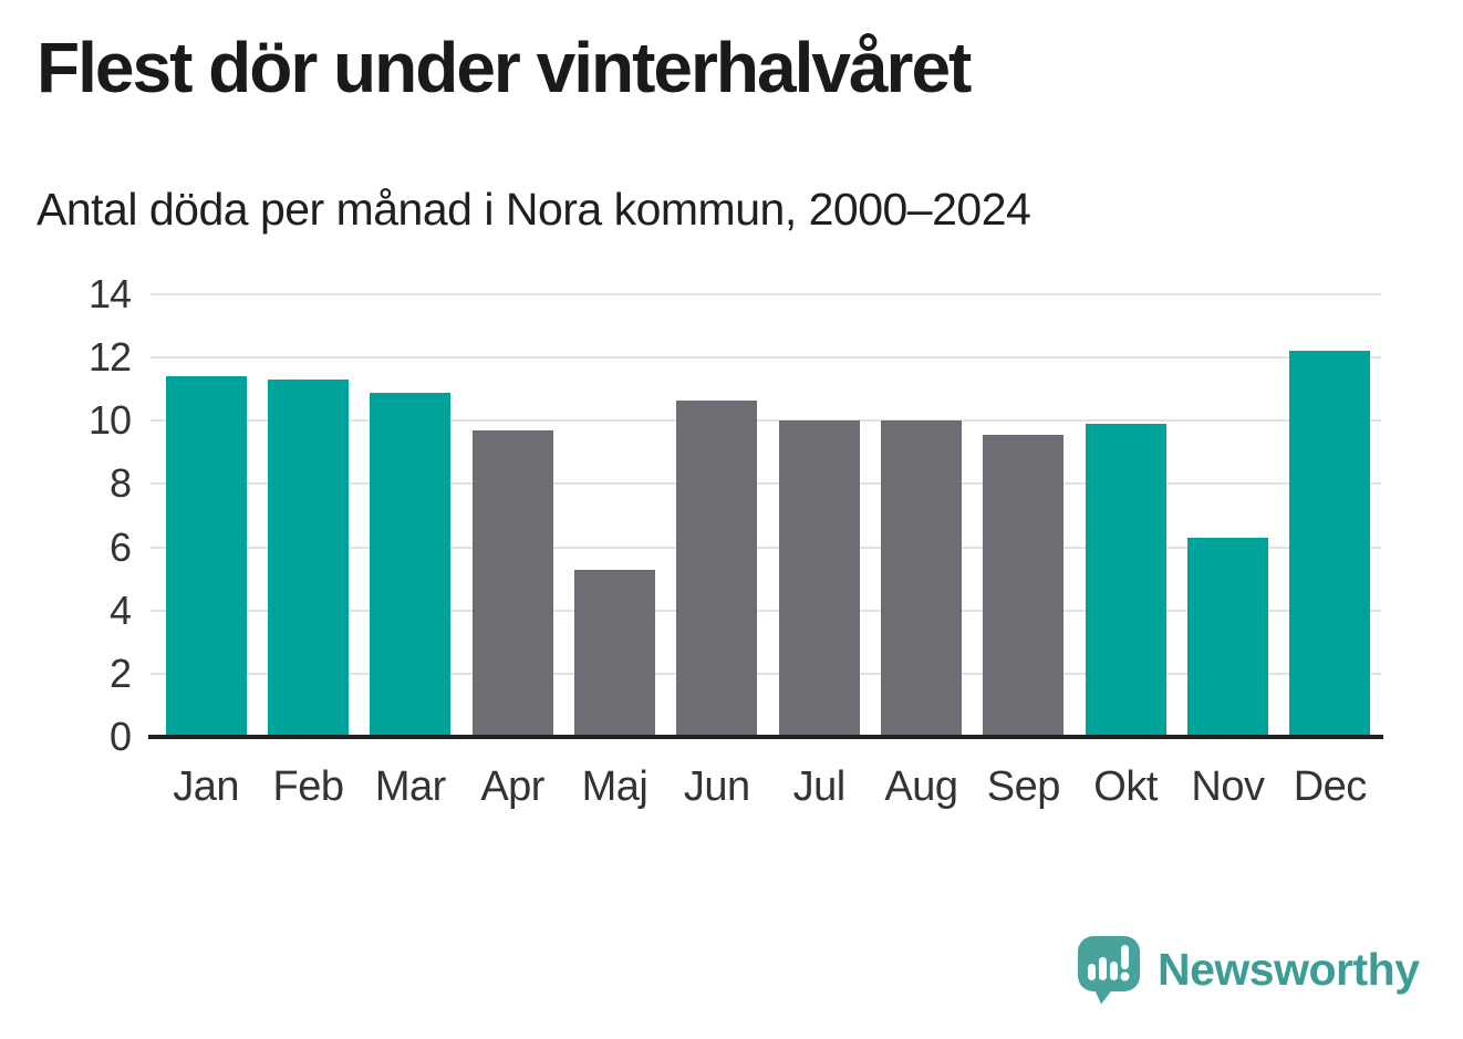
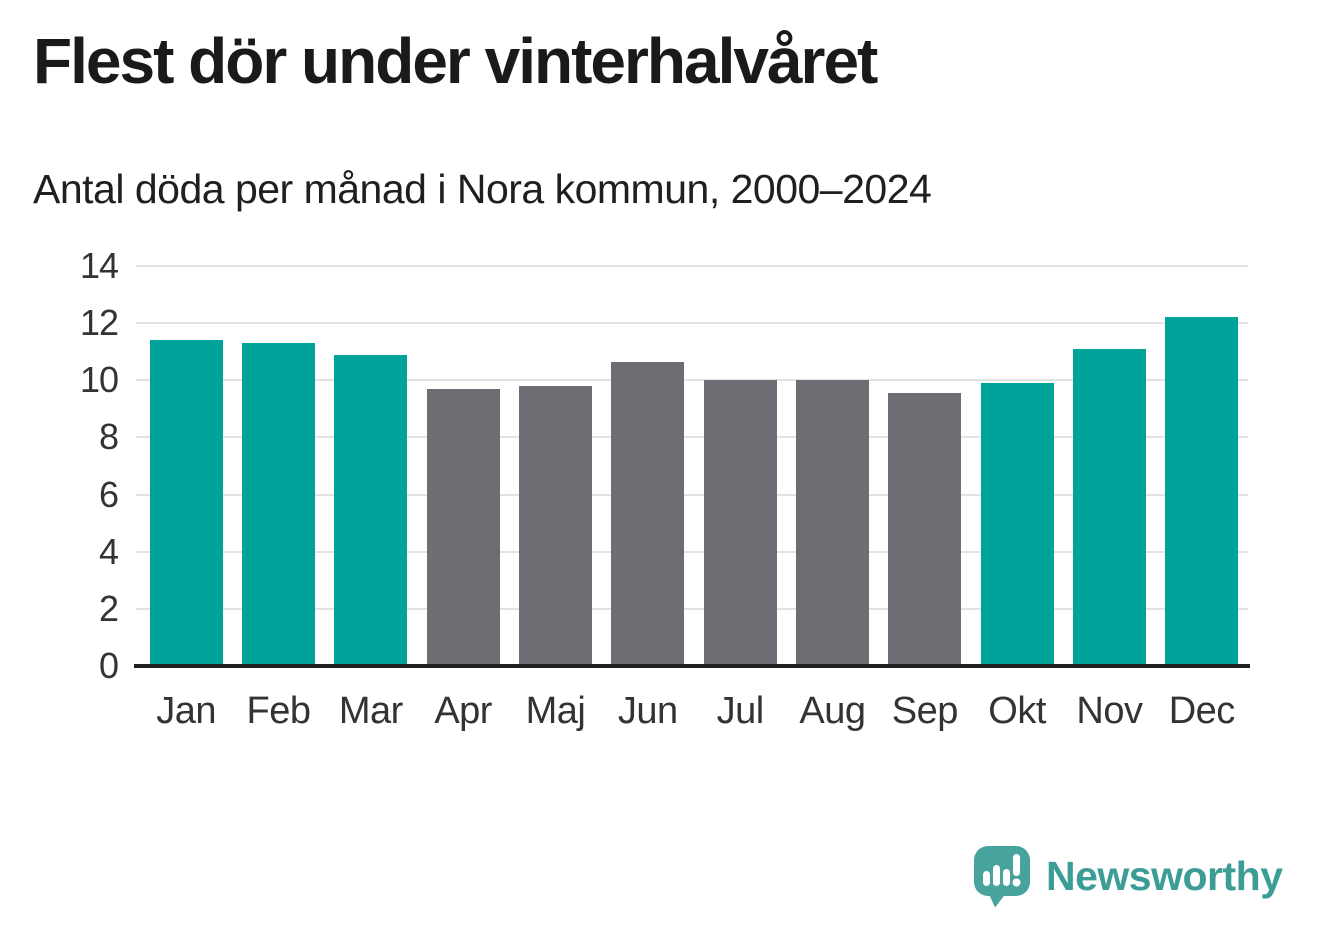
Maj: 5.3 -> 9.8
Nov: 6.3 -> 11.1
